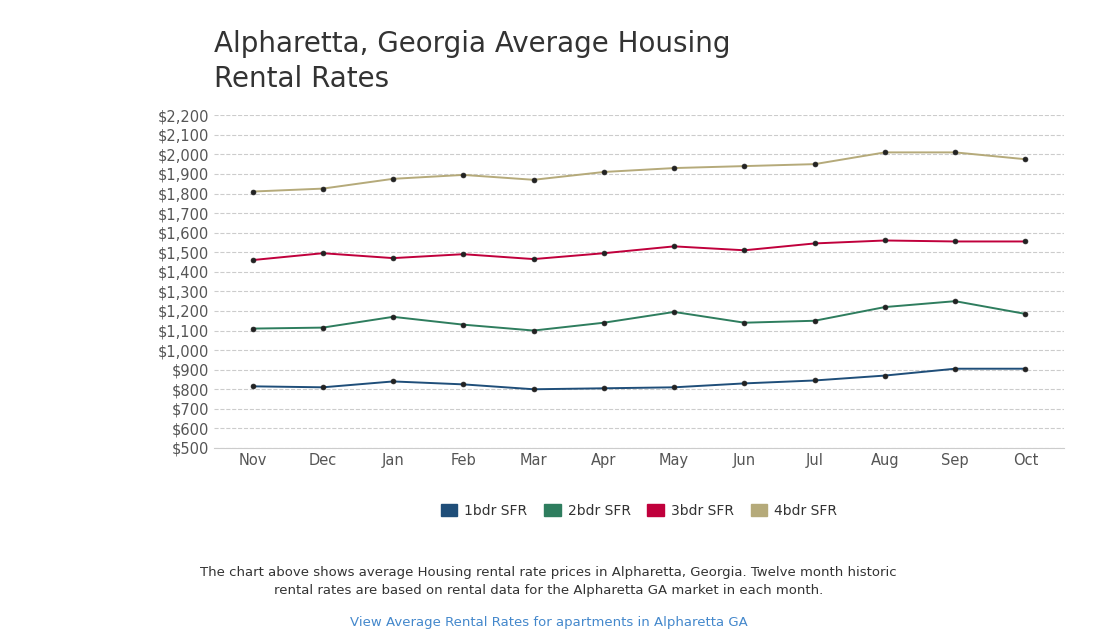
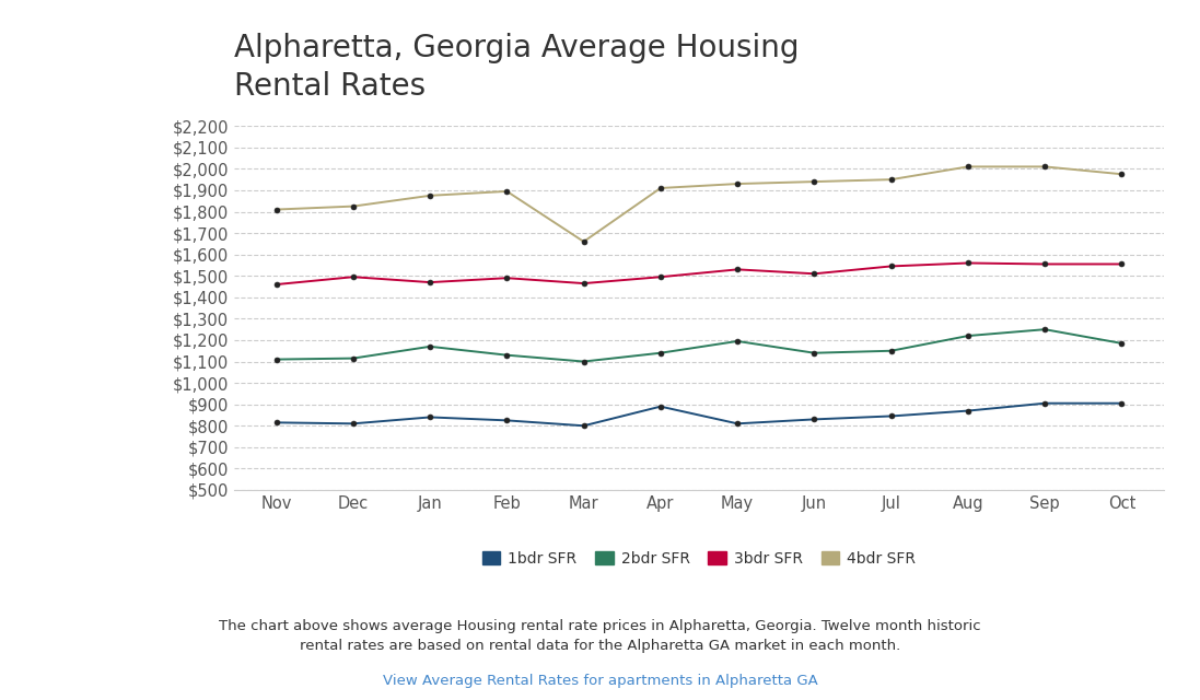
4bdr SFR/Mar: $1,870 -> $1,660
1bdr SFR/Apr: $800 -> $890
